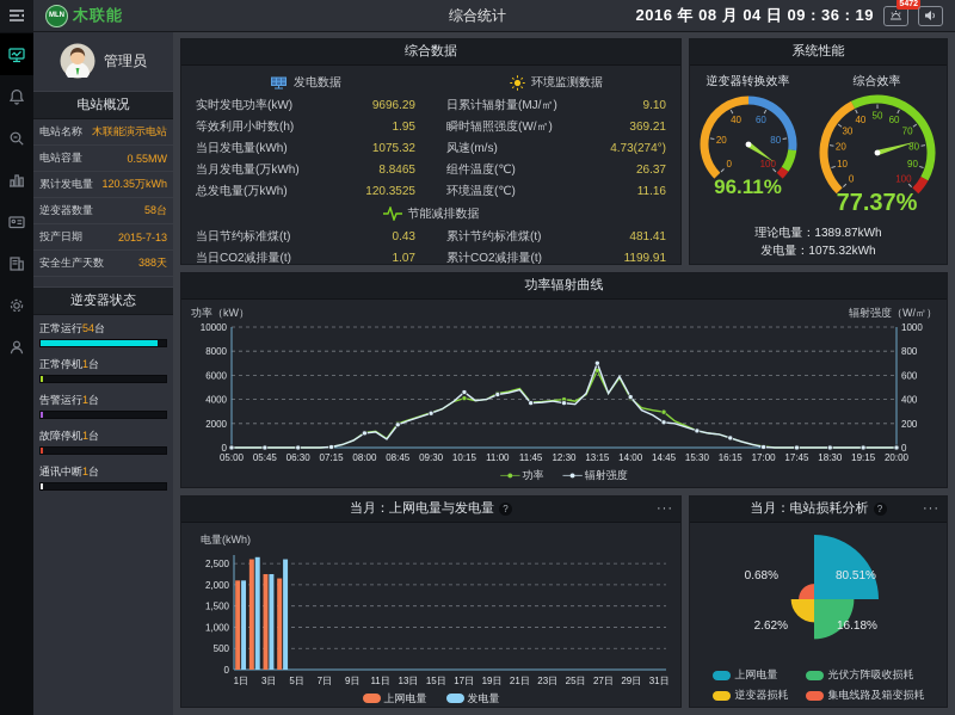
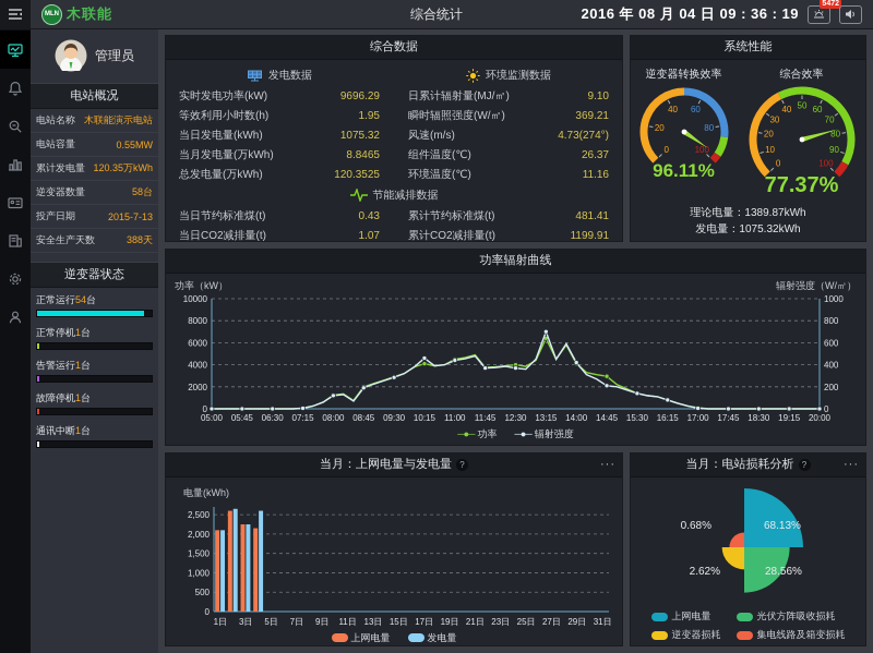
当月：电站损耗分析/上网电量: 80.51% -> 68.13%
当月：电站损耗分析/光伏方阵吸收损耗: 16.18% -> 28.56%
